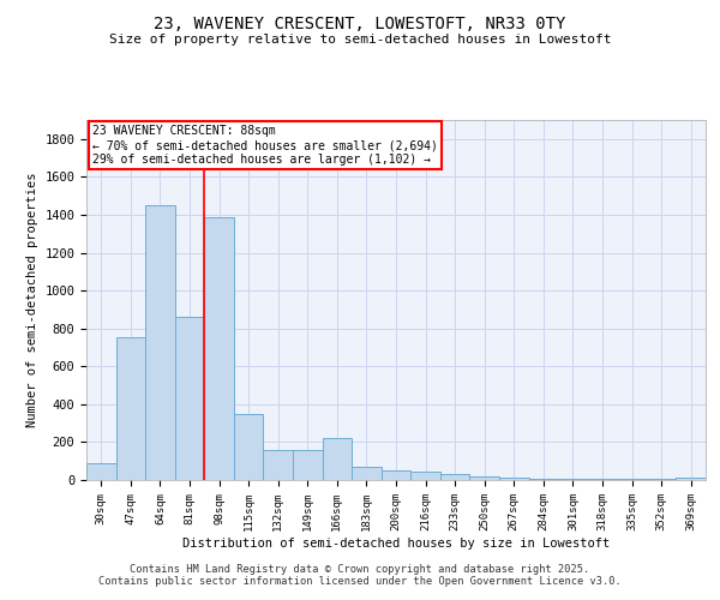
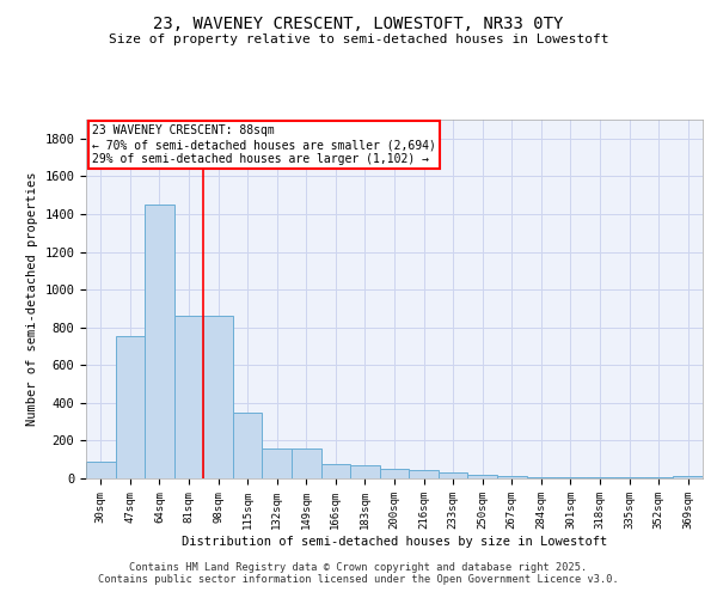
98sqm: 1390 -> 860
166sqm: 220 -> 80
